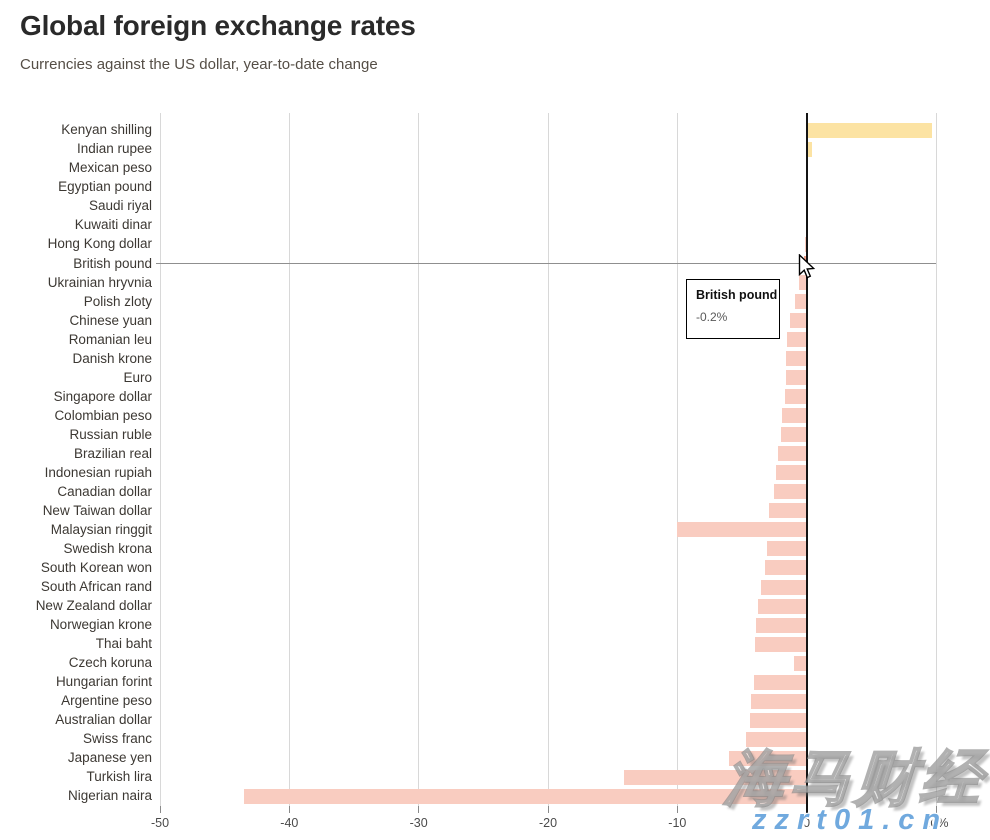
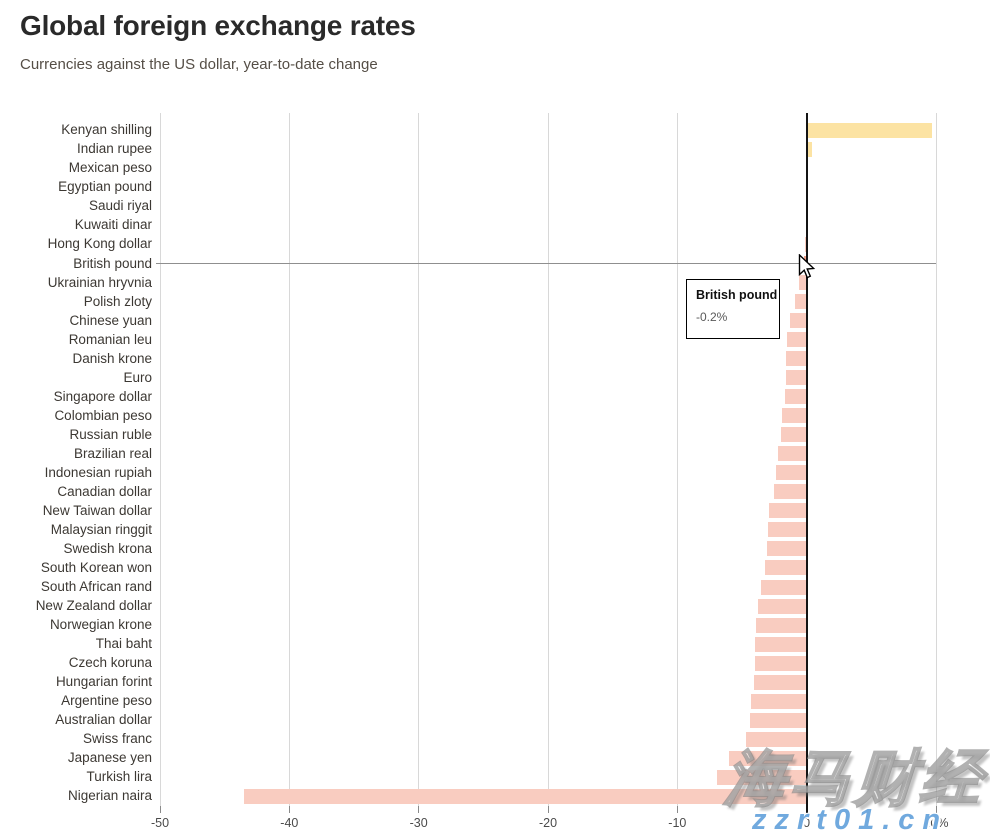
Malaysian ringgit: -10.0% -> -3.0%
Czech koruna: -1.0% -> -4.0%
Turkish lira: -14.1% -> -6.9%
